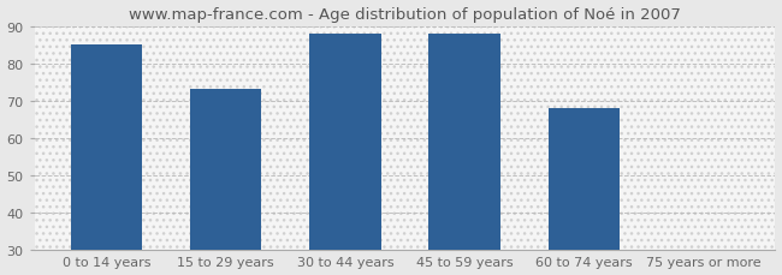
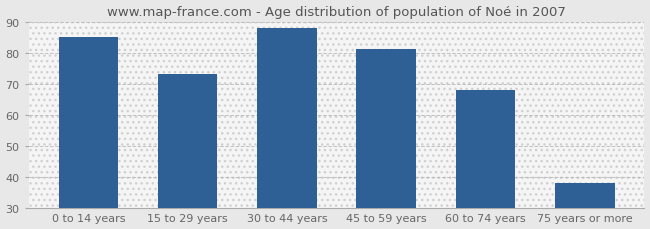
45 to 59 years: 88 -> 81
75 years or more: 30 -> 38
